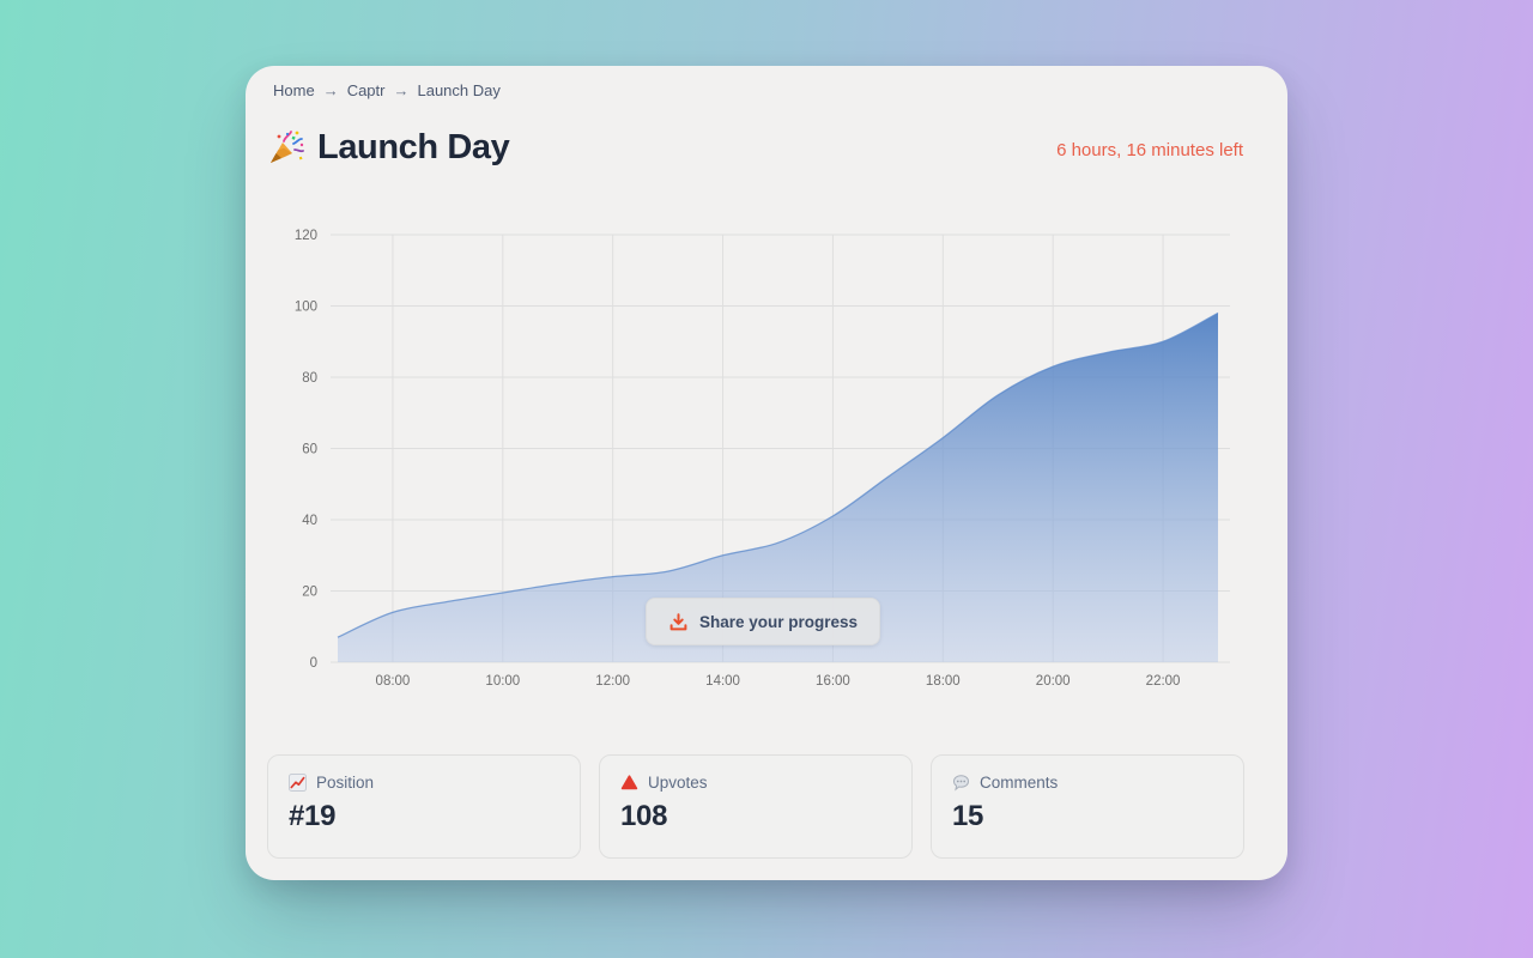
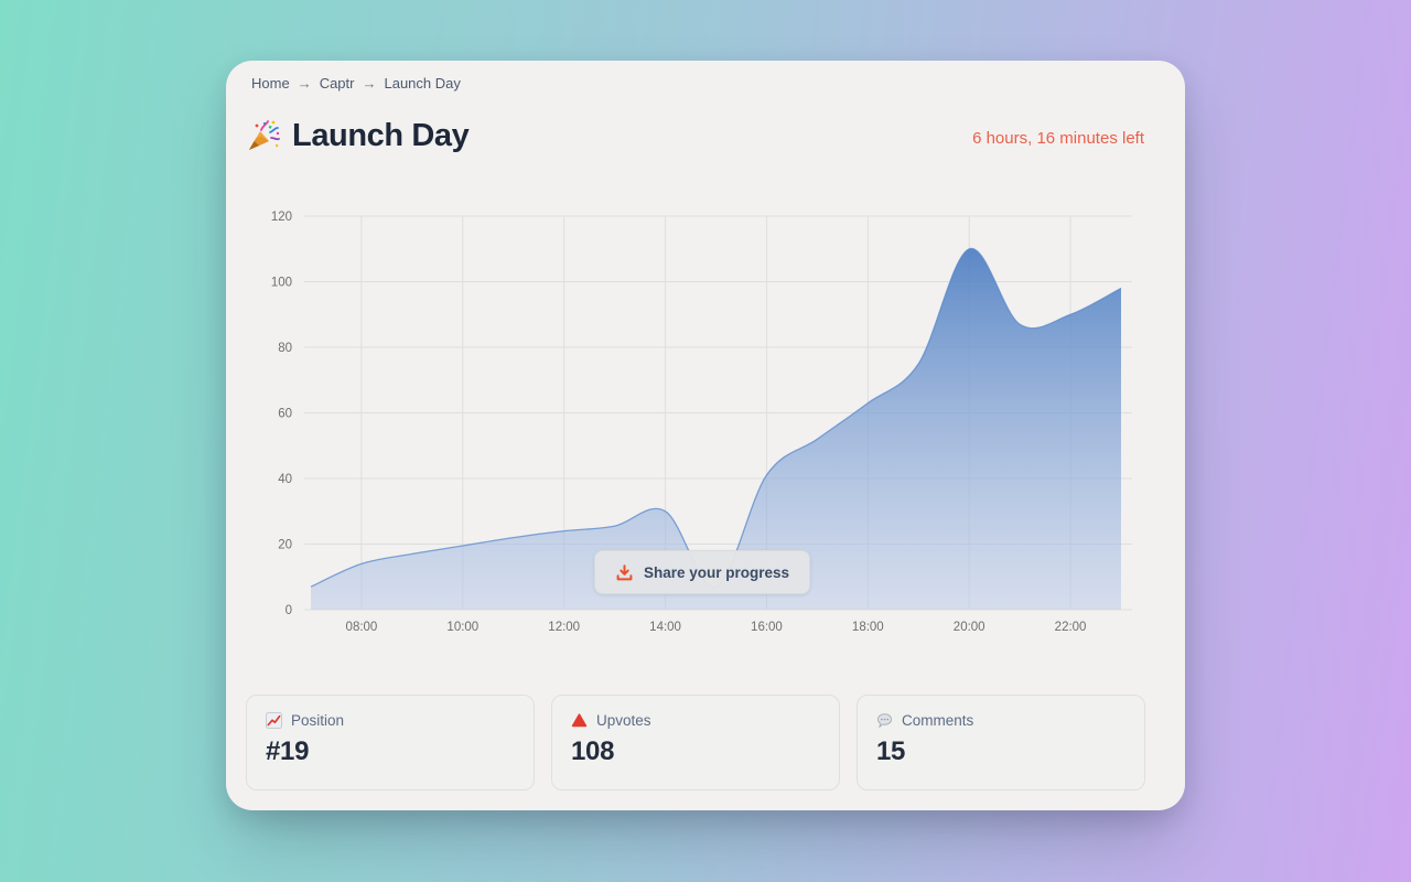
15: 34 -> 7
20: 83 -> 110
